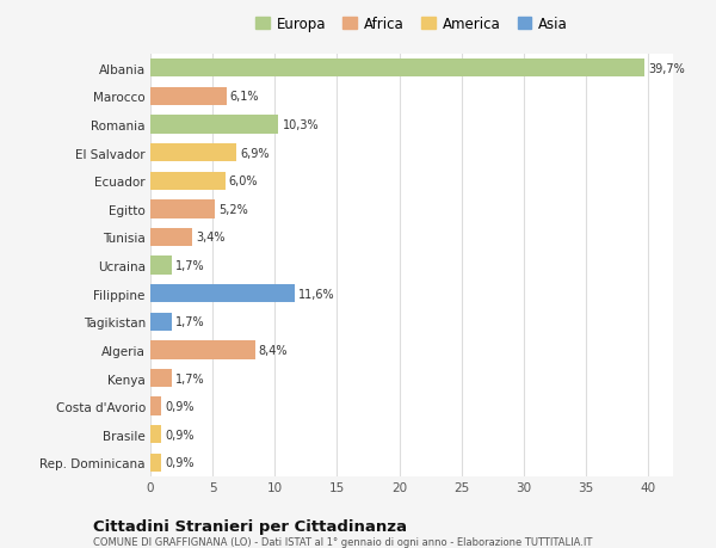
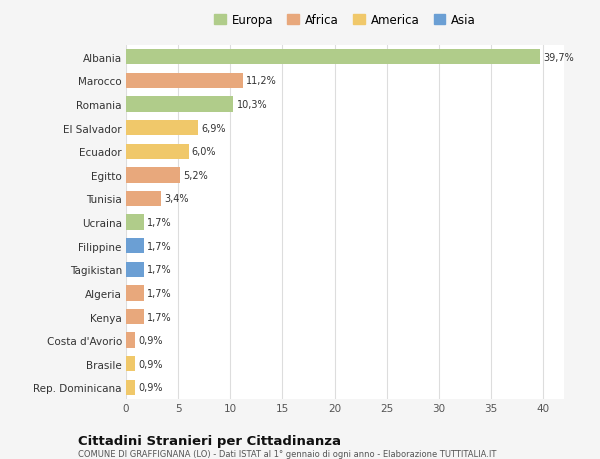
Marocco: 6,1% -> 11,2%
Filippine: 11,6% -> 1,7%
Algeria: 8,4% -> 1,7%
